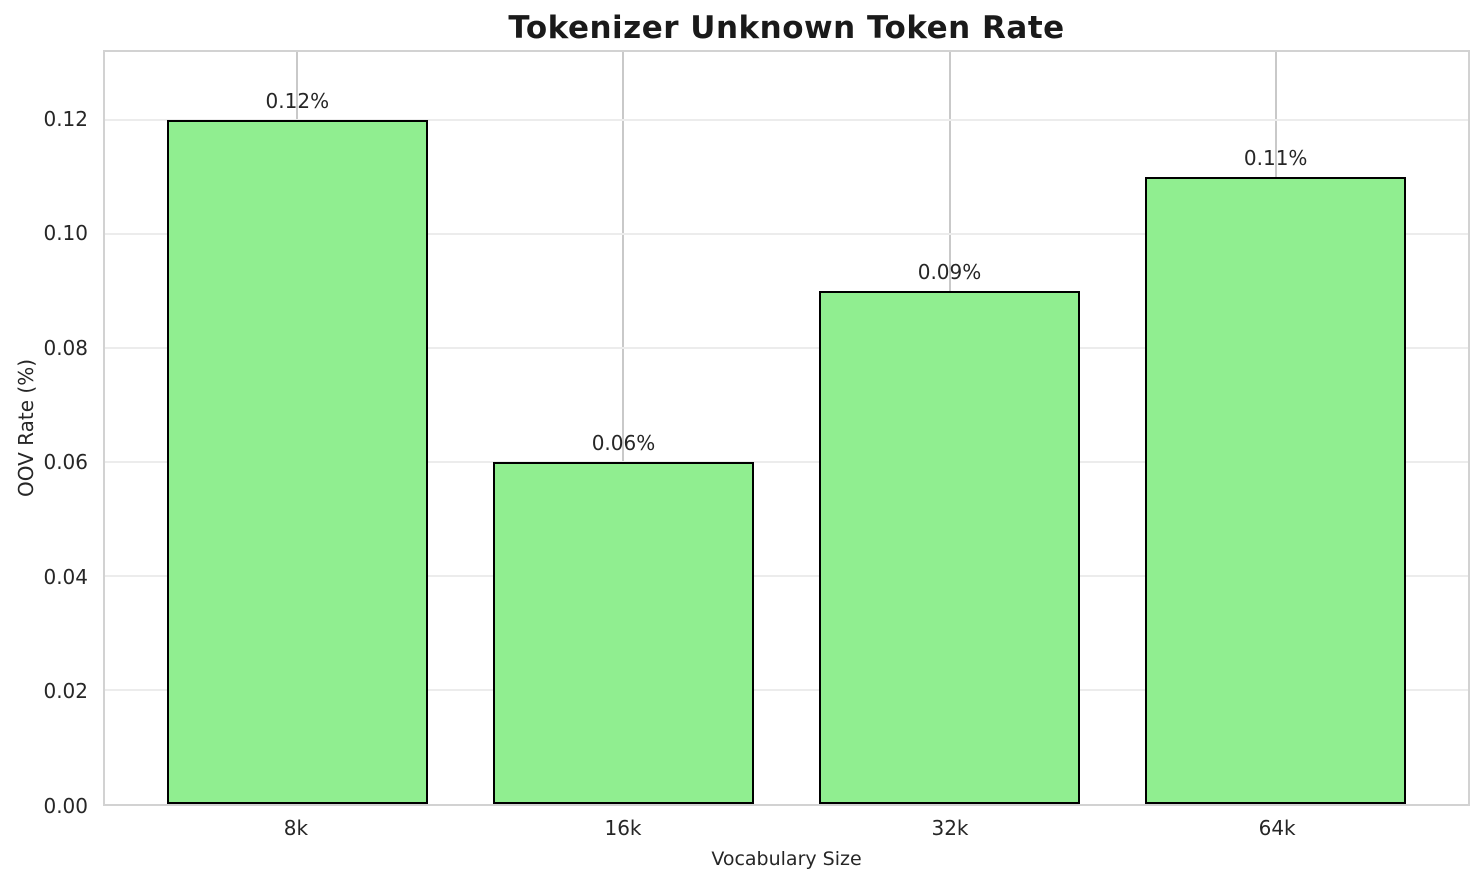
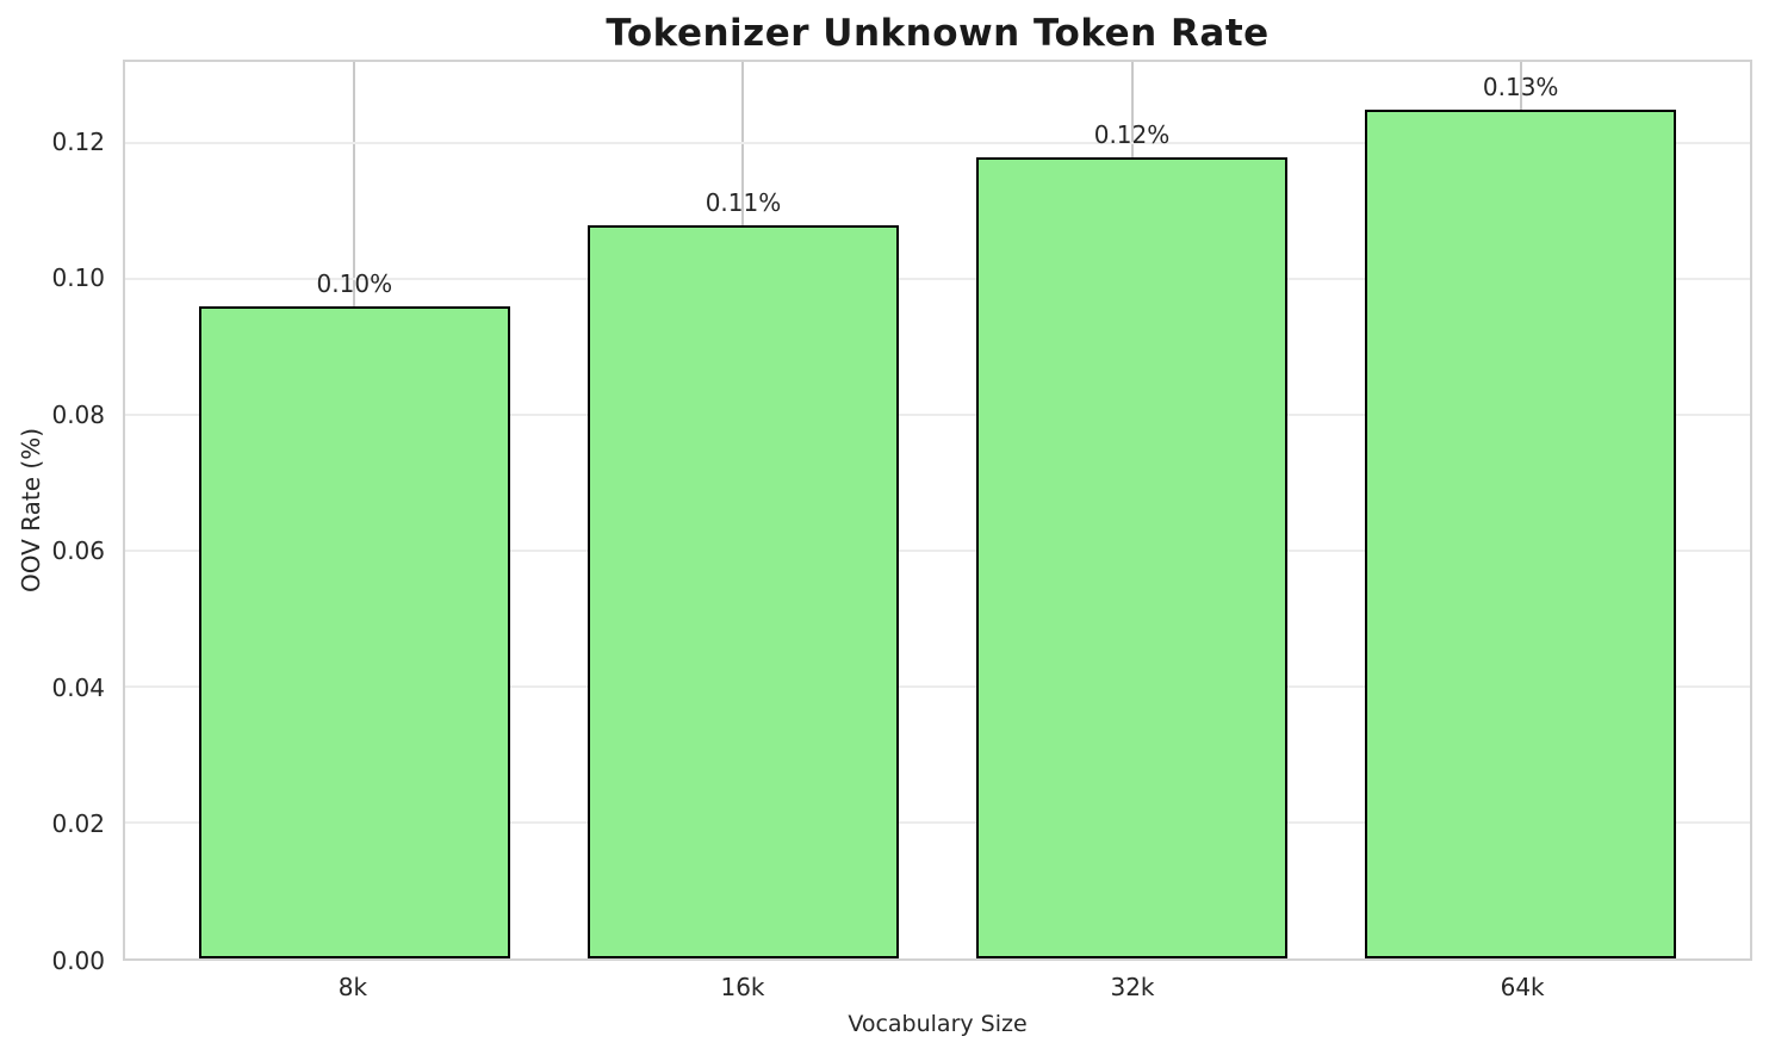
8k: 0.12% -> 0.10%
16k: 0.06% -> 0.11%
32k: 0.09% -> 0.12%
64k: 0.11% -> 0.13%
